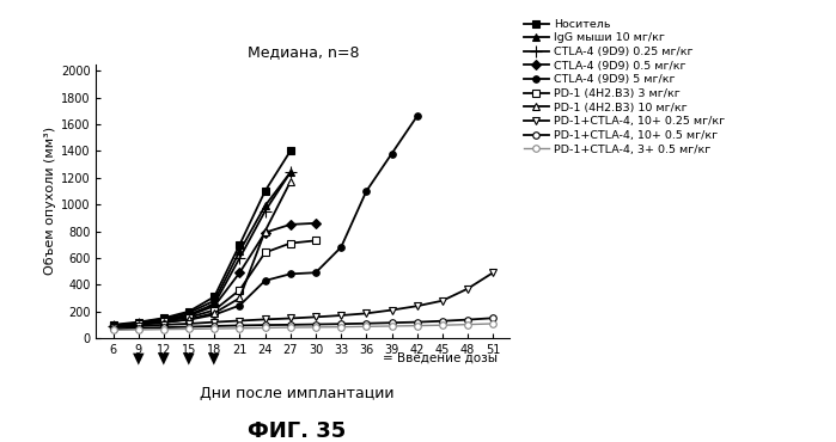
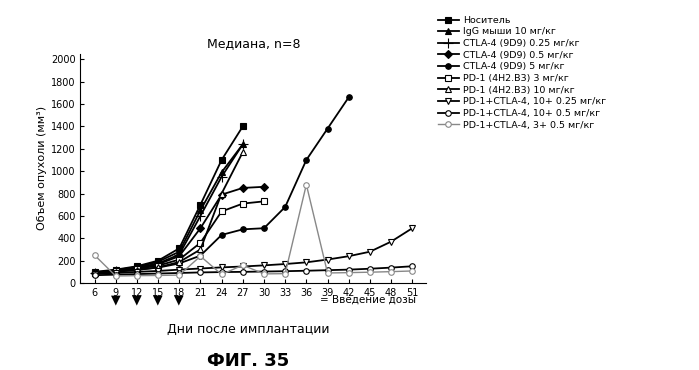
PD-1+CTLA-4, 3+ 0.5 мг/кг/6: 60 -> 250
PD-1+CTLA-4, 3+ 0.5 мг/кг/21: 70 -> 240
PD-1+CTLA-4, 3+ 0.5 мг/кг/27: 80 -> 160
PD-1+CTLA-4, 3+ 0.5 мг/кг/36: 90 -> 880
